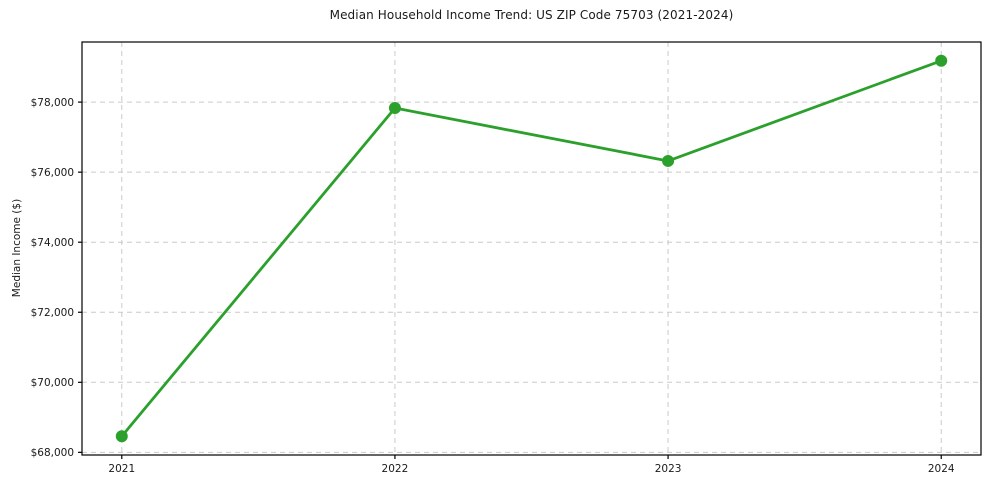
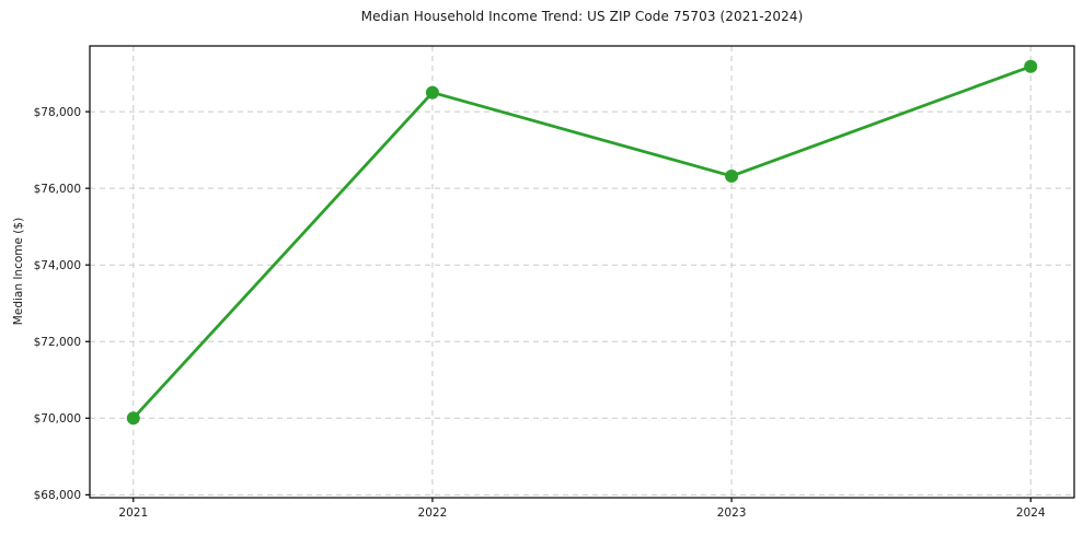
2021: $68500 -> $70000
2022: $77800 -> $78500
